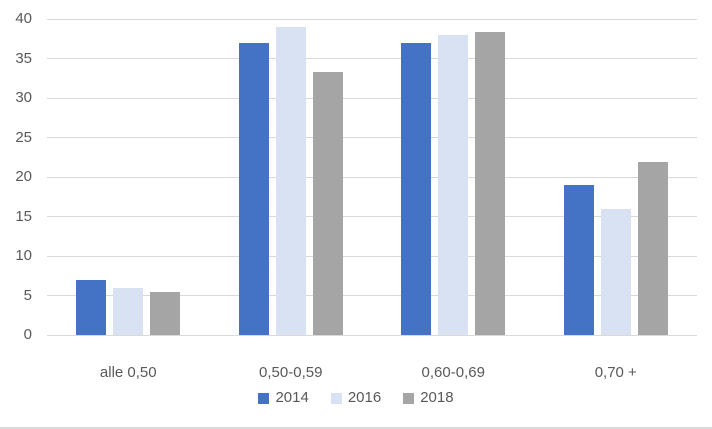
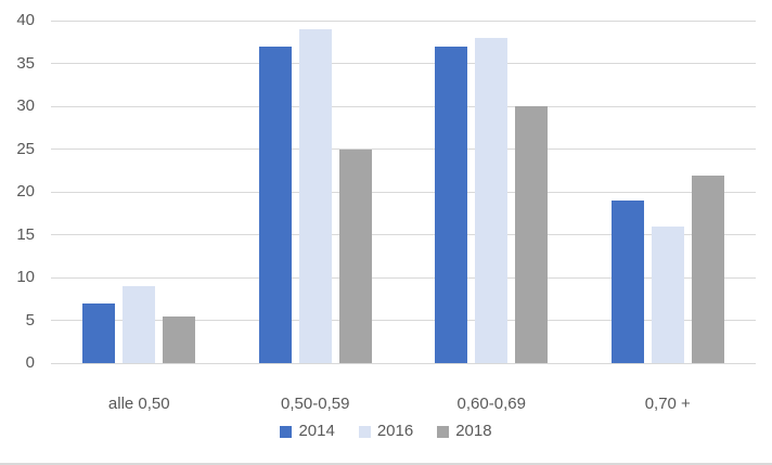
2016/alle 0,50: 6 -> 9
2018/0,50-0,59: 33 -> 25
2018/0,60-0,69: 38 -> 30
